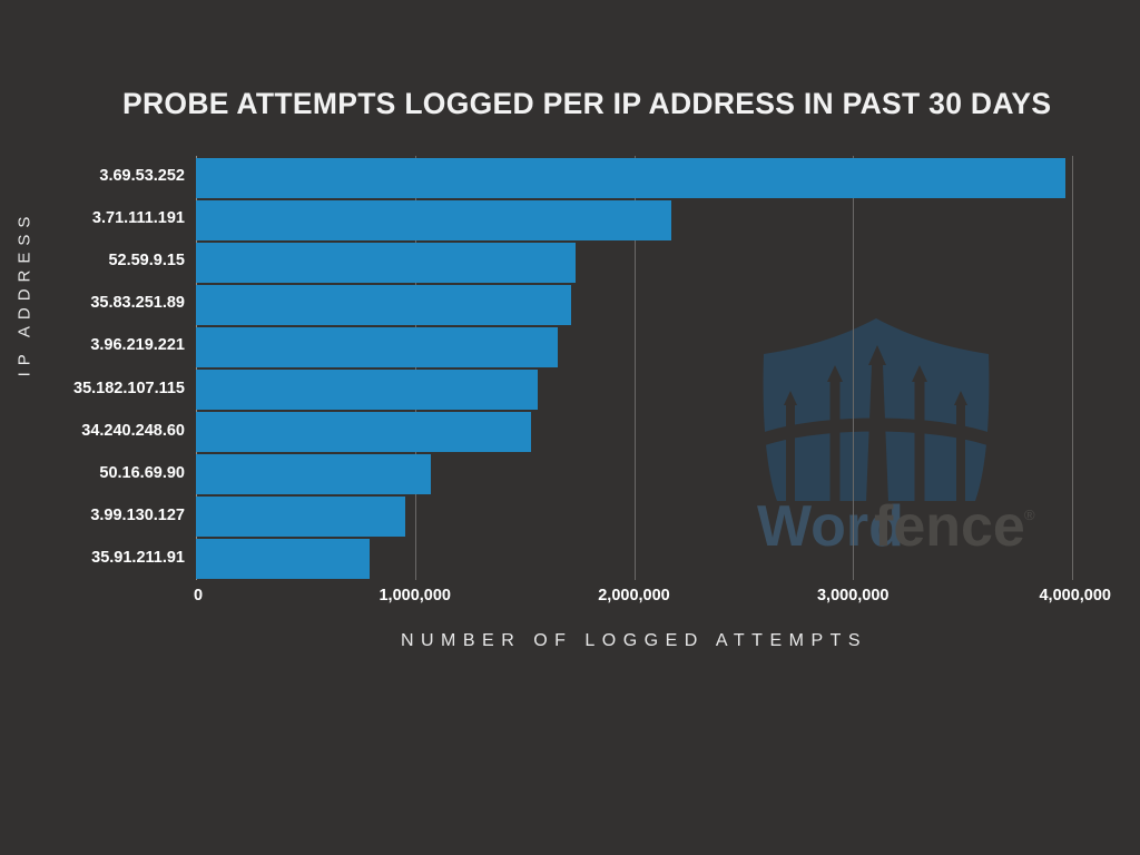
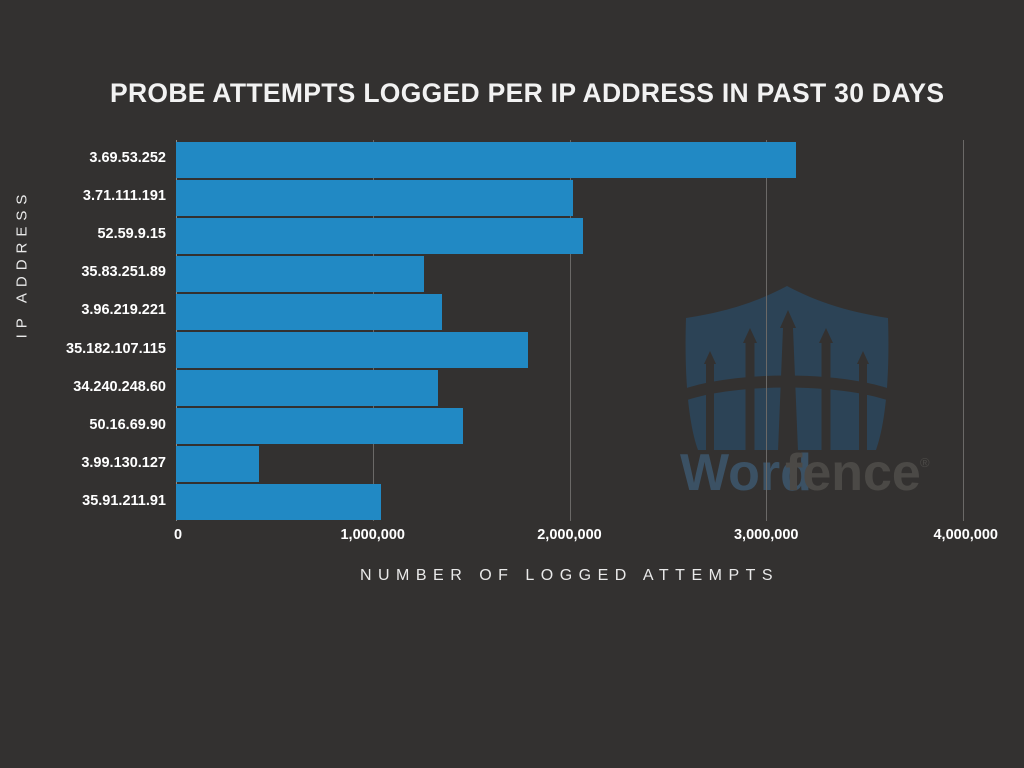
3.69.53.252: 3970000 -> 3150000
3.71.111.191: 2170000 -> 2020000
52.59.9.15: 1730000 -> 2070000
35.83.251.89: 1710000 -> 1260000
3.96.219.221: 1650000 -> 1350000
35.182.107.115: 1560000 -> 1790000
34.240.248.60: 1530000 -> 1330000
50.16.69.90: 1070000 -> 1460000
3.99.130.127: 960000 -> 420000
35.91.211.91: 790000 -> 1040000
